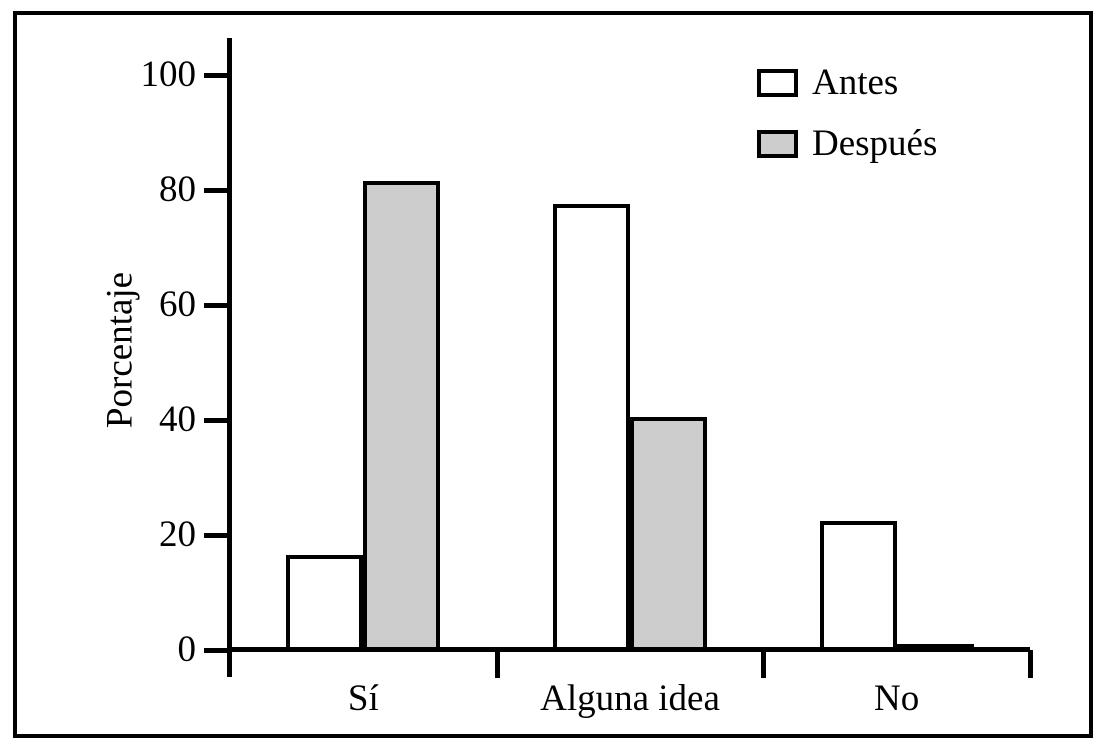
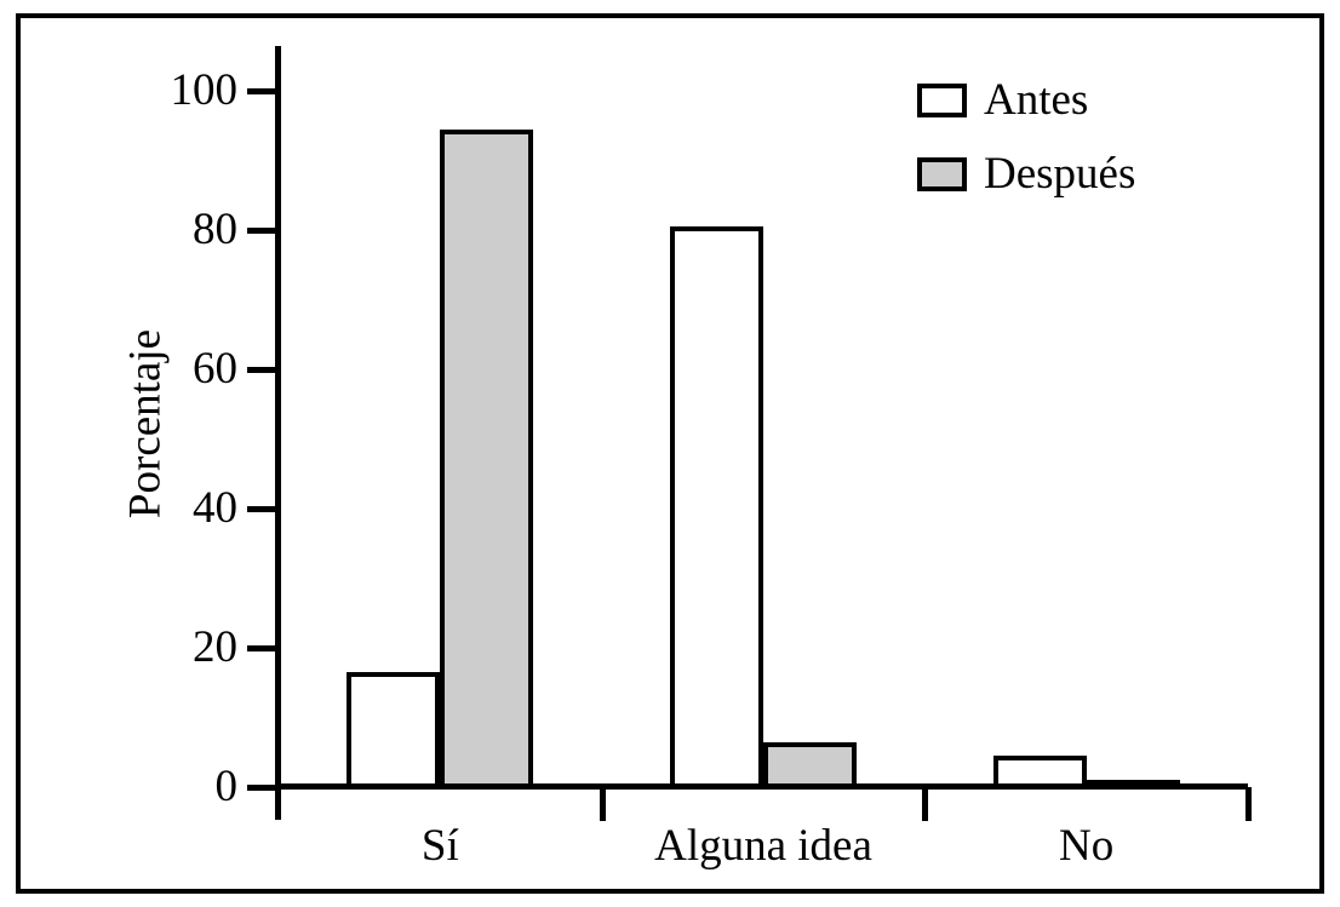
Después/Sí: 81 -> 94
Antes/Alguna idea: 77 -> 80
Después/Alguna idea: 40 -> 6
Antes/No: 22 -> 4
